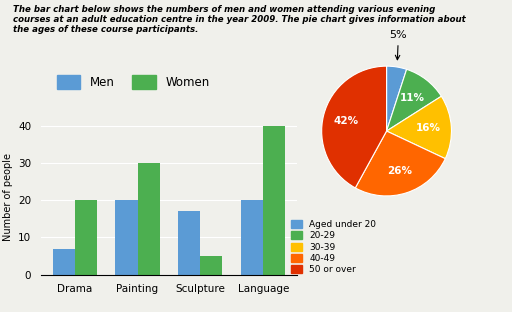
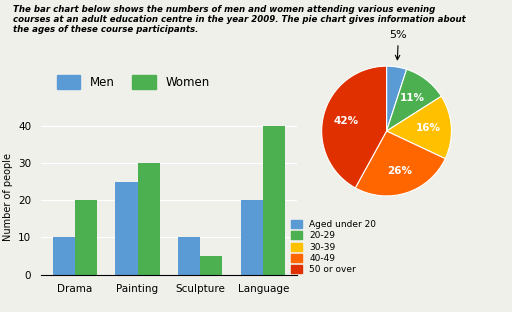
Men/Drama: 7 -> 10
Men/Painting: 20 -> 25
Men/Sculpture: 17 -> 10
